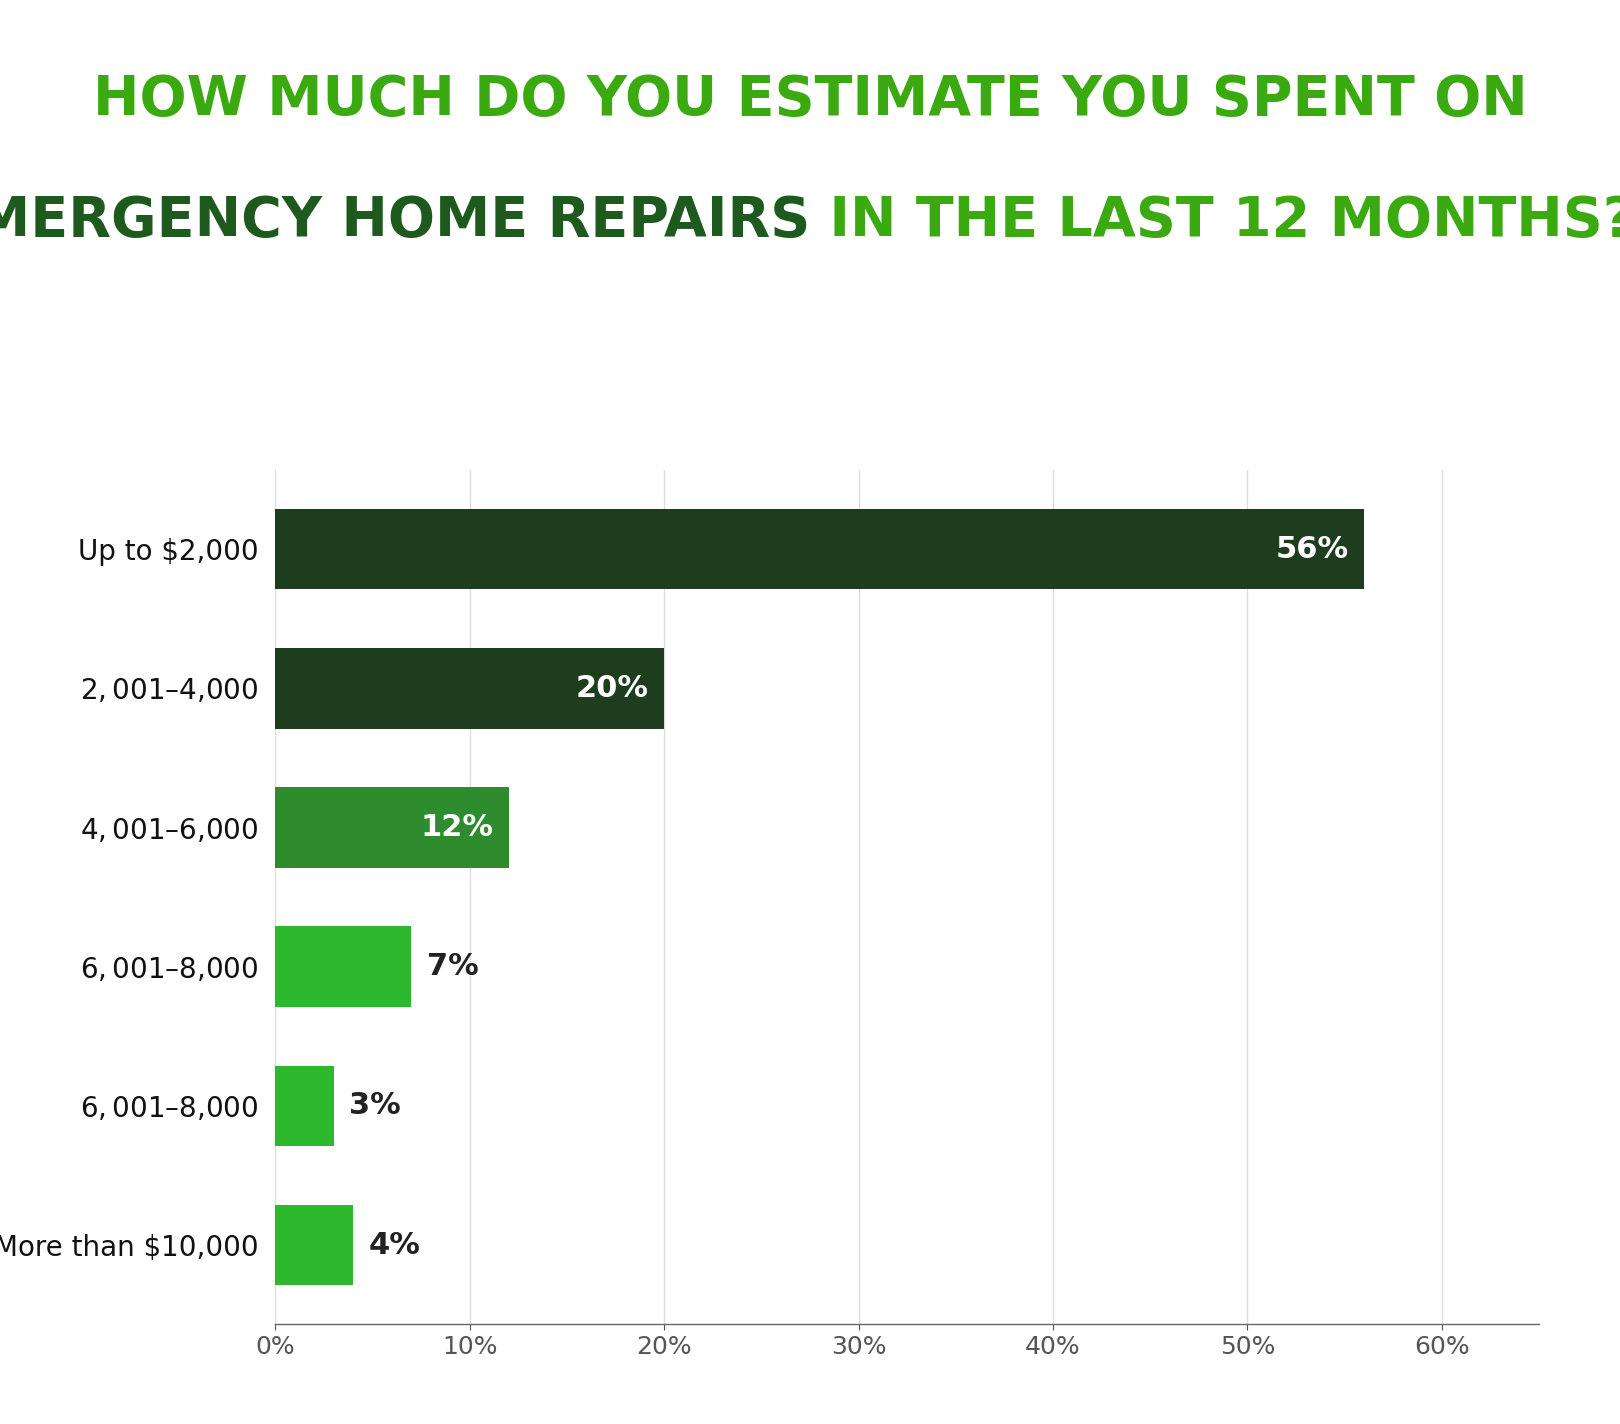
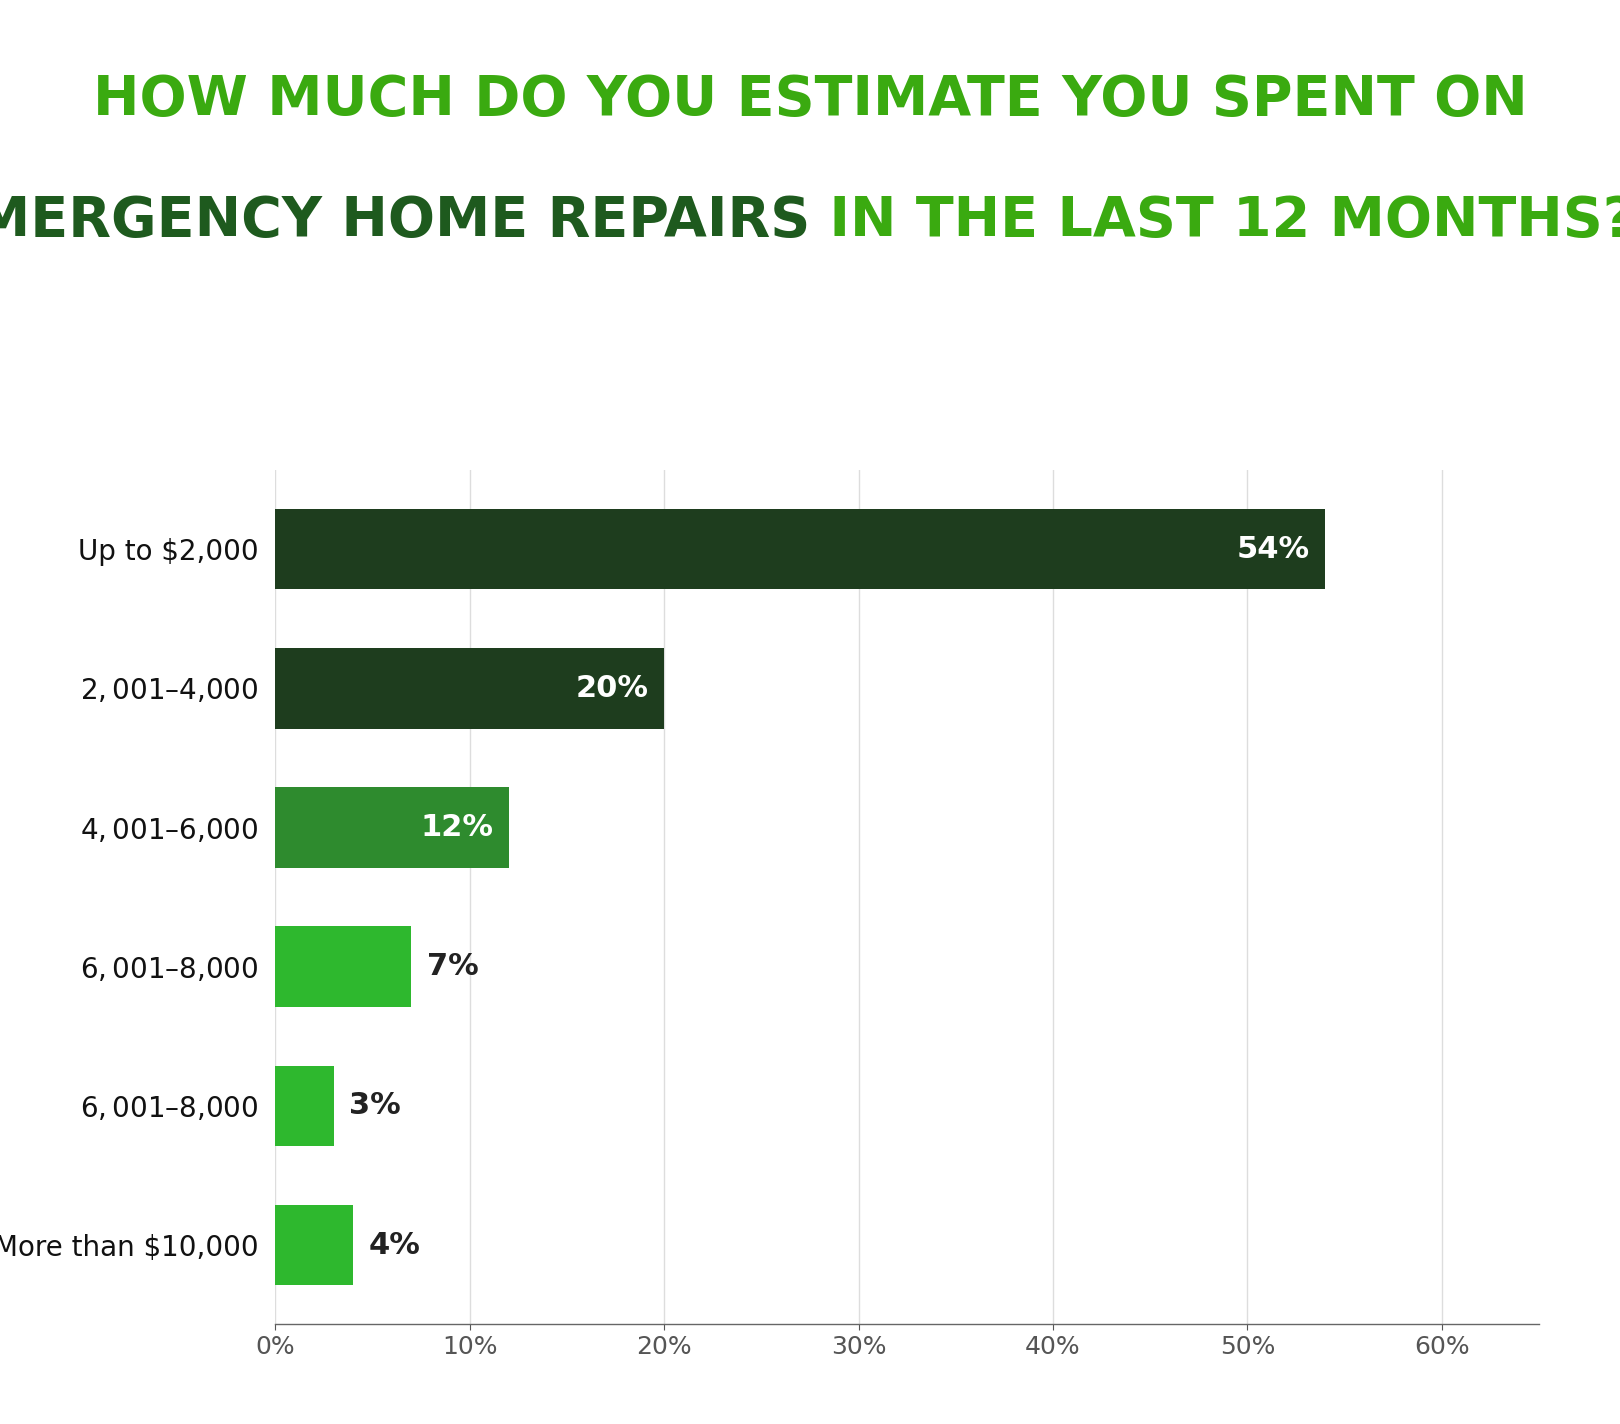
Up to $2,000: 56% -> 54%
